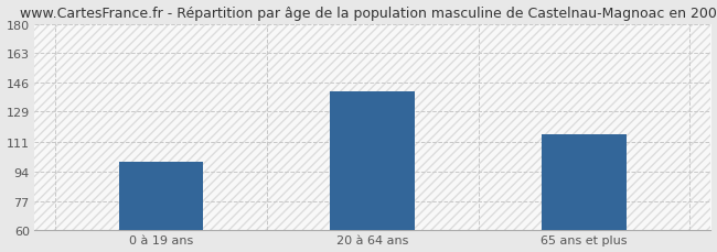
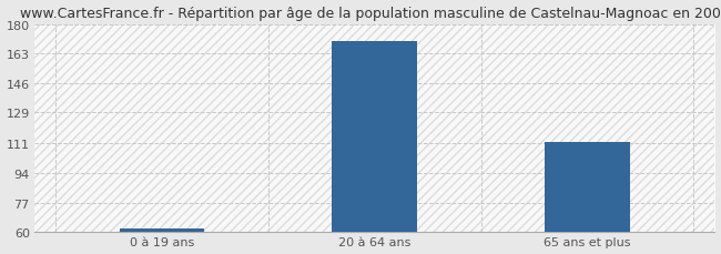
0 à 19 ans: 100 -> 62
20 à 64 ans: 141 -> 170
65 ans et plus: 116 -> 112
